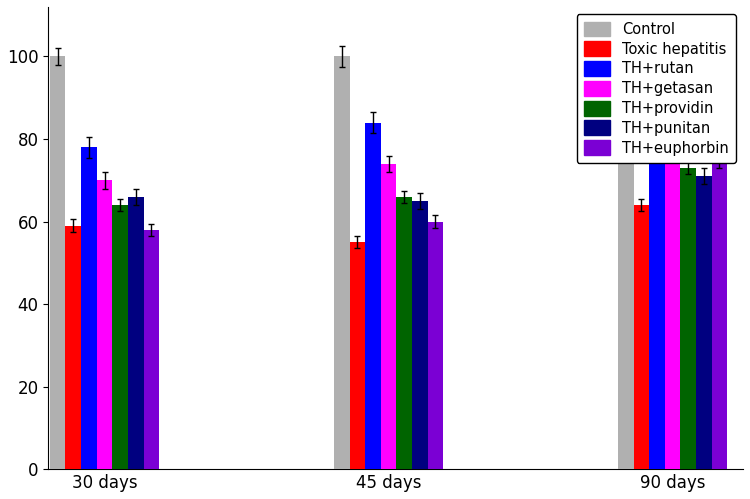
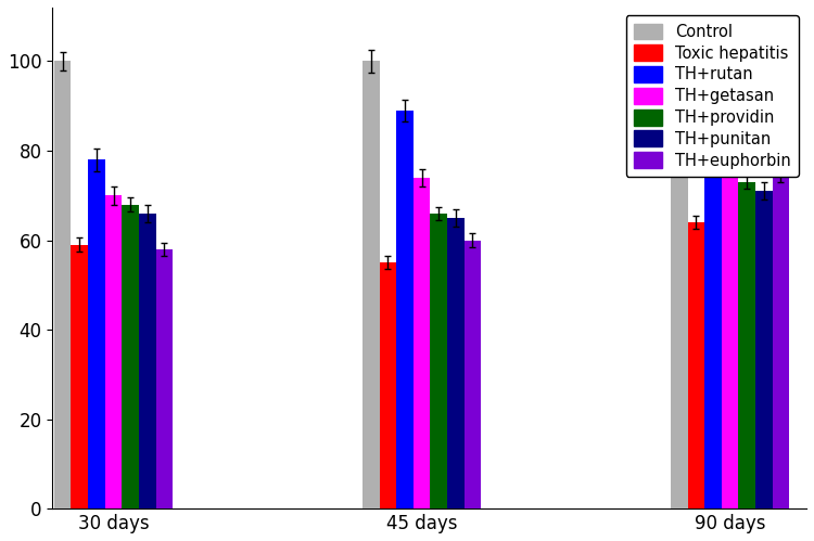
TH+providin/30 days: 64 -> 68
TH+rutan/45 days: 84 -> 89
